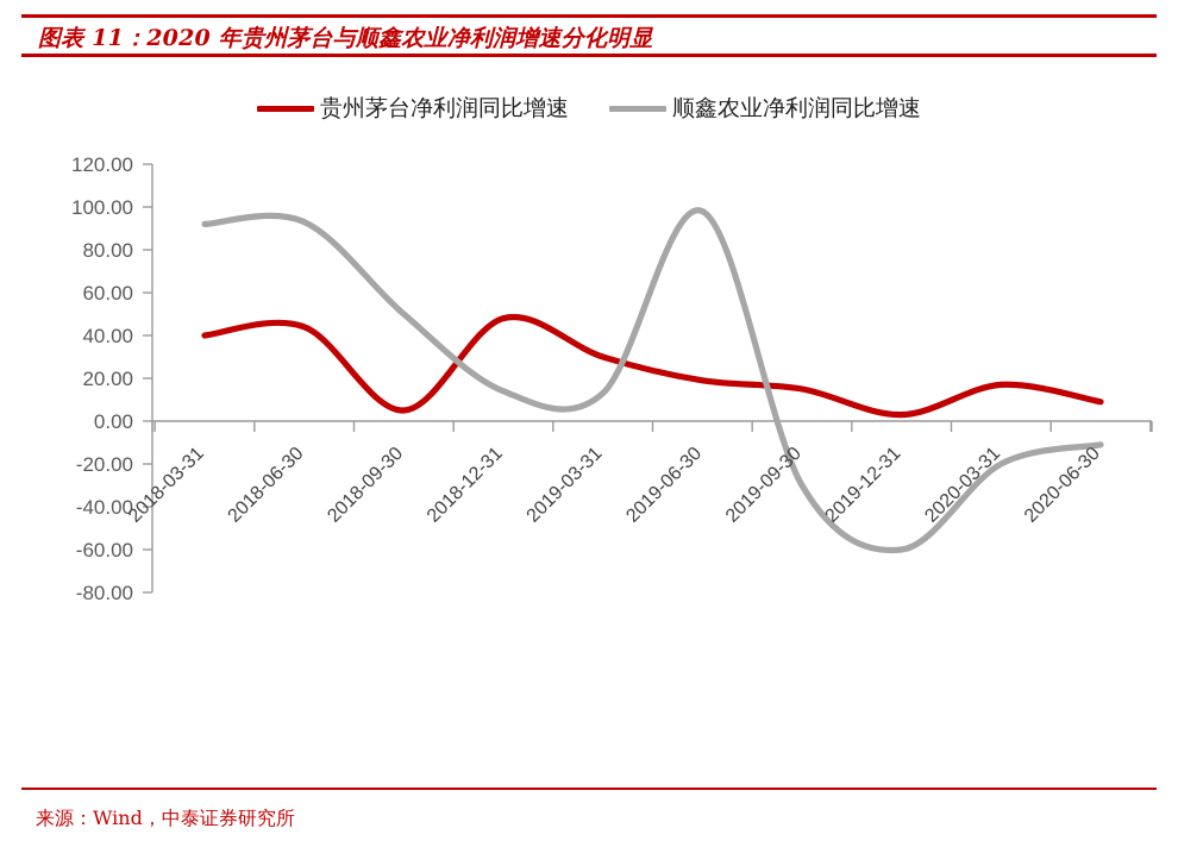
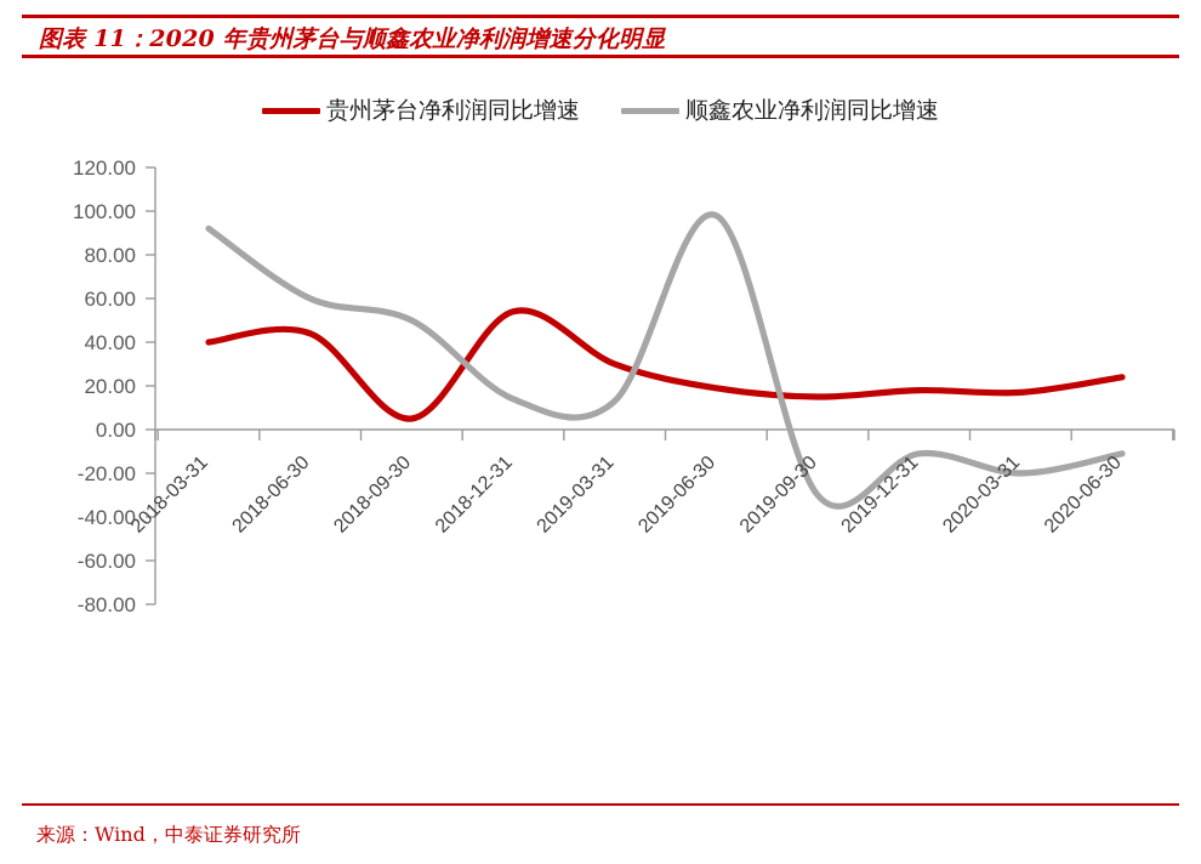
顺鑫农业净利润同比增速/2018-06-30: 93 -> 60
贵州茅台净利润同比增速/2018-12-31: 48 -> 54
贵州茅台净利润同比增速/2019-12-31: 3 -> 18
顺鑫农业净利润同比增速/2019-12-31: -60 -> -11
贵州茅台净利润同比增速/2020-06-30: 9 -> 24
